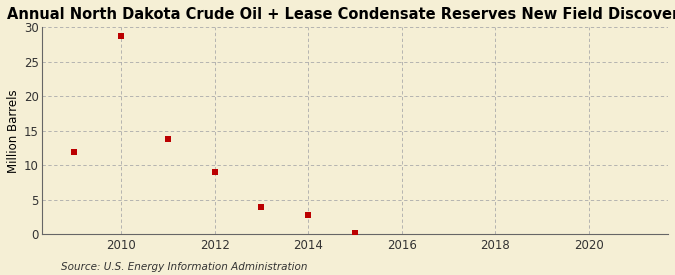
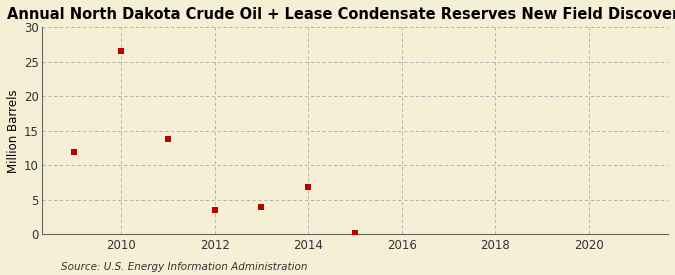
2010: 28.8 -> 26.6
2012: 9.0 -> 3.6
2014: 2.8 -> 6.8
